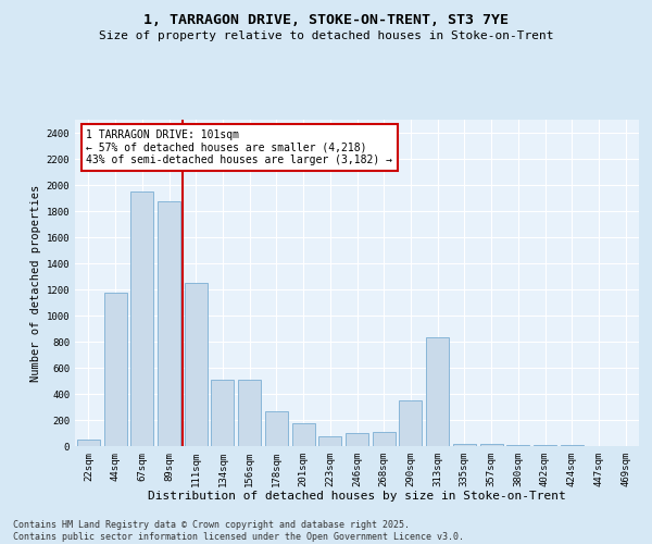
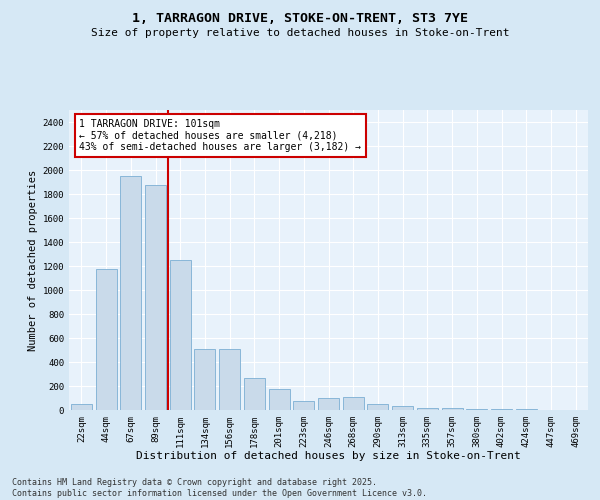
290sqm: 350 -> 50
313sqm: 830 -> 40
